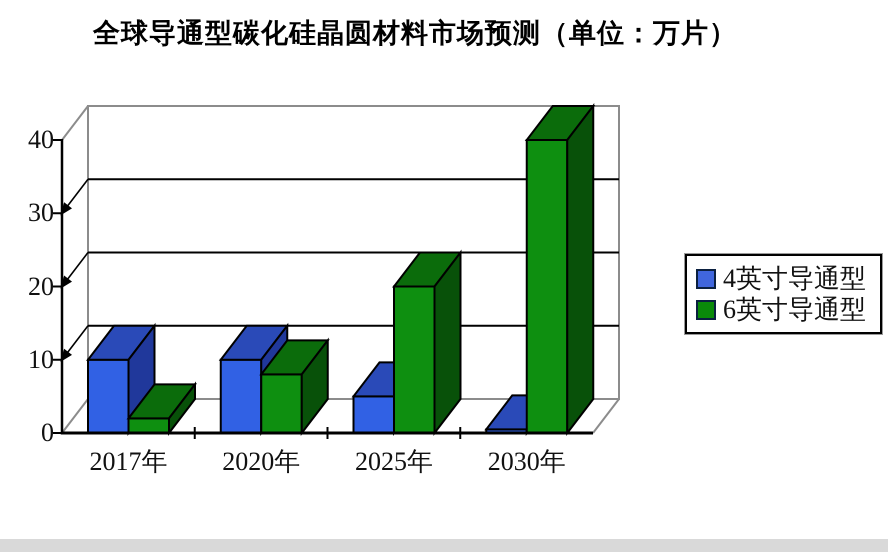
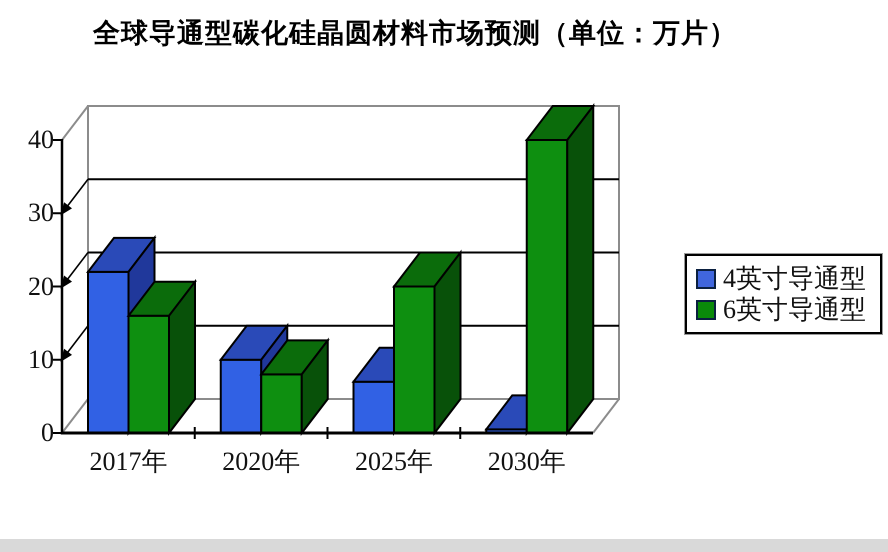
4英寸导通型/2017年: 10 -> 22
6英寸导通型/2017年: 2 -> 16
4英寸导通型/2025年: 5 -> 7
